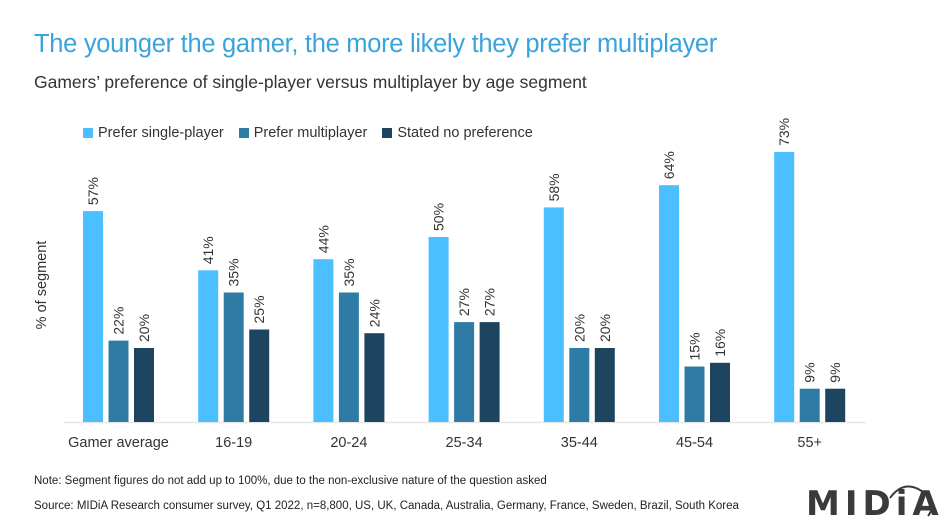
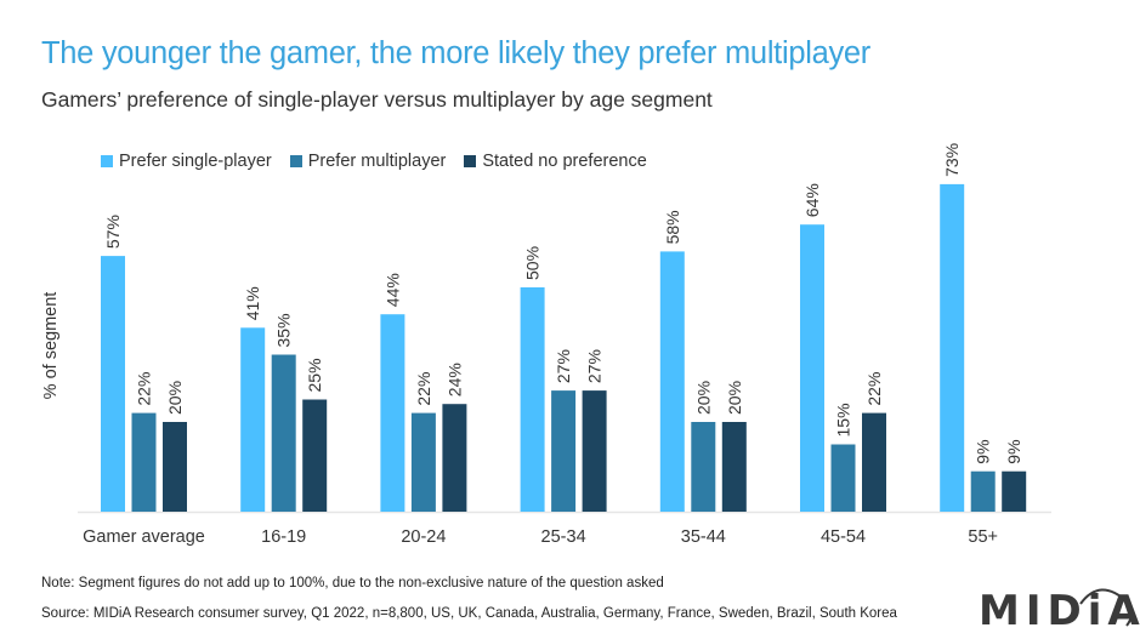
Prefer multiplayer/20-24: 35% -> 22%
Stated no preference/45-54: 16% -> 22%
